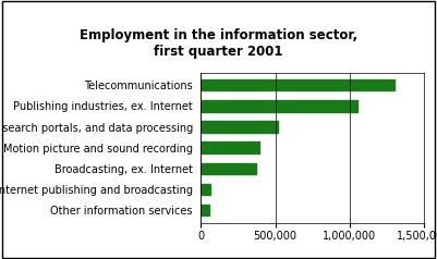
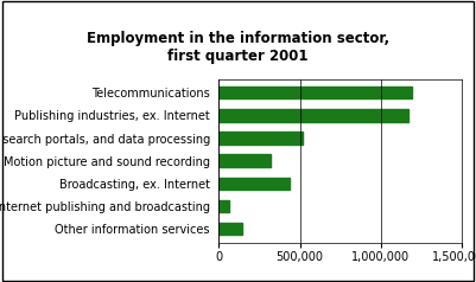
Telecommunications: 1,300,000 -> 1,190,000
Publishing industries, ex. Internet: 1,050,000 -> 1,170,000
Motion picture and sound recording: 390,000 -> 320,000
Broadcasting, ex. Internet: 370,000 -> 440,000
Other information services: 60,000 -> 140,000
